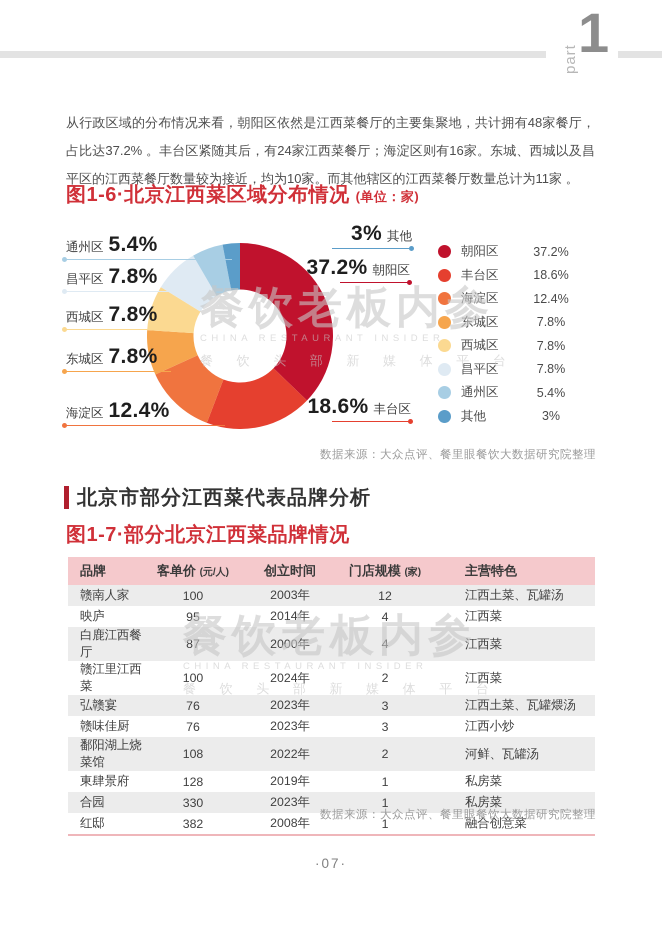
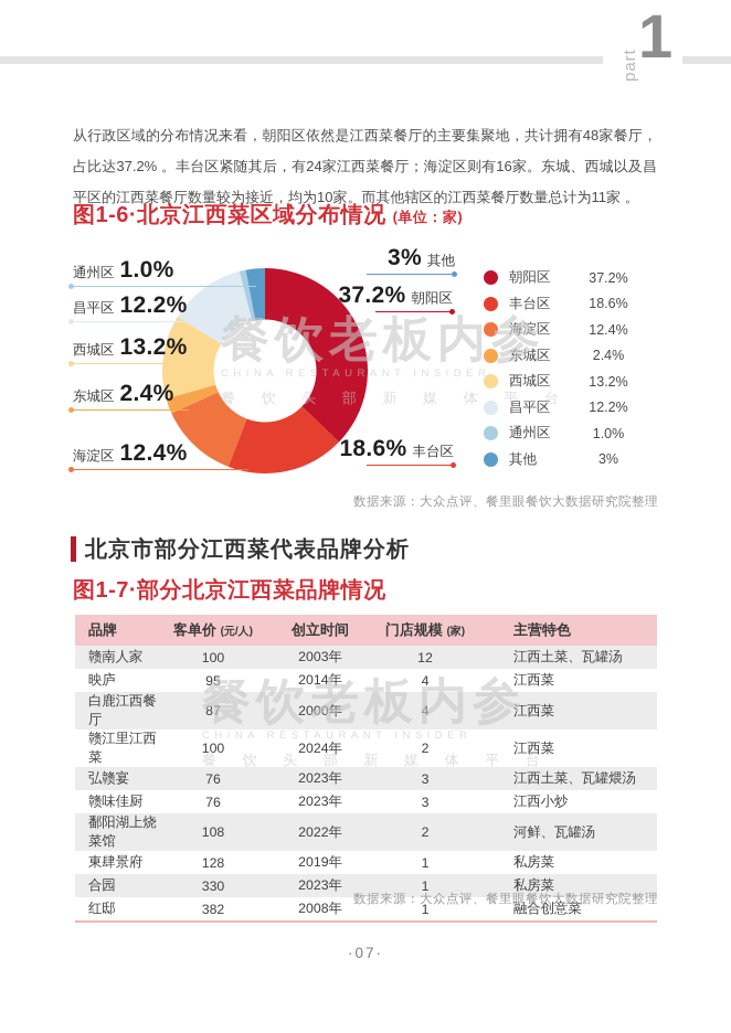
东城区: 7.8% -> 2.4%
西城区: 7.8% -> 13.2%
昌平区: 7.8% -> 12.2%
通州区: 5.4% -> 1.0%
